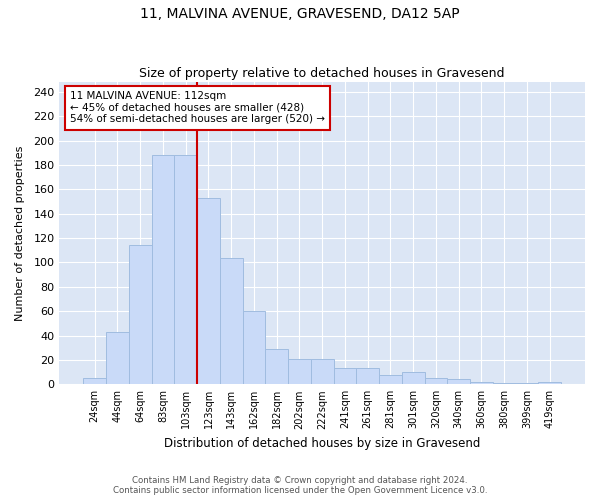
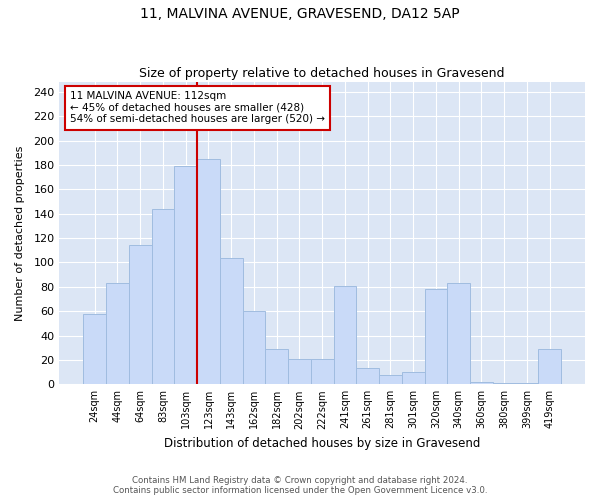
24sqm: 5 -> 58
44sqm: 43 -> 83
83sqm: 188 -> 144
103sqm: 188 -> 179
123sqm: 153 -> 185
241sqm: 13 -> 81
320sqm: 5 -> 78
340sqm: 4 -> 83
419sqm: 2 -> 29
